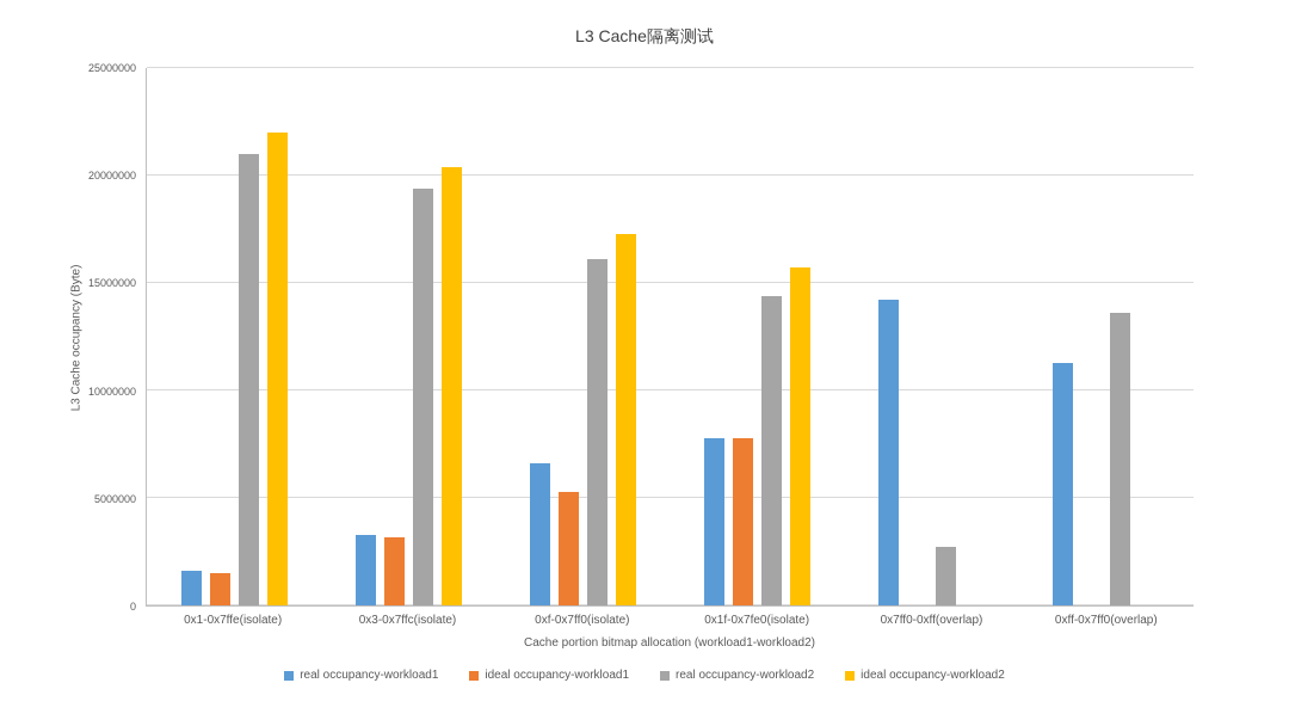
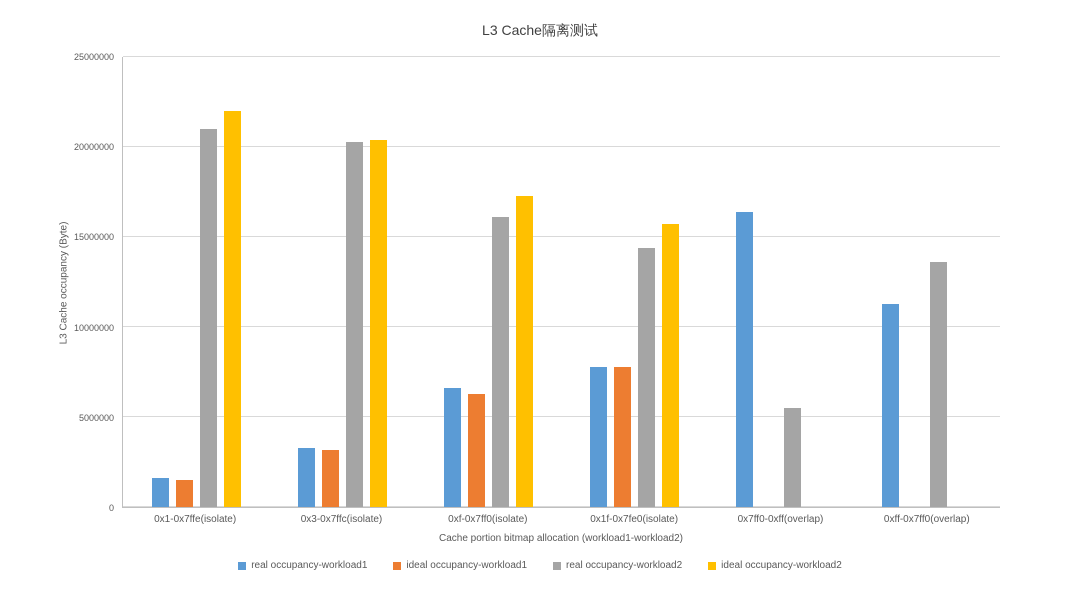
real occupancy-workload2/0x3-0x7ffc(isolate): 19400000 -> 20300000
ideal occupancy-workload1/0xf-0x7ff0(isolate): 5300000 -> 6300000
real occupancy-workload1/0x7ff0-0xff(overlap): 14200000 -> 16400000
real occupancy-workload2/0x7ff0-0xff(overlap): 2700000 -> 5500000
